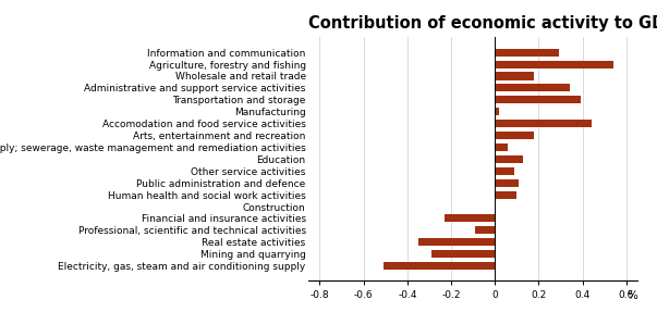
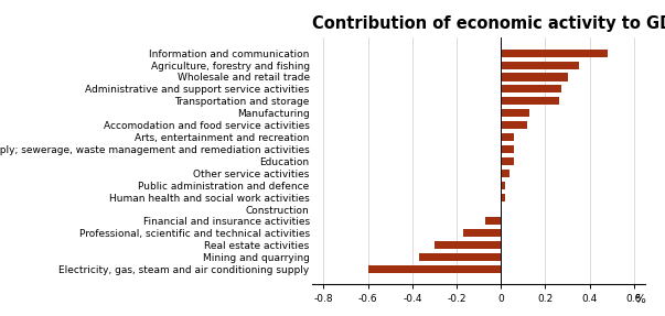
Information and communication: 0.29 -> 0.48
Agriculture, forestry and fishing: 0.54 -> 0.35
Wholesale and retail trade: 0.18 -> 0.30
Administrative and support service activities: 0.34 -> 0.27
Transportation and storage: 0.39 -> 0.26
Manufacturing: 0.02 -> 0.13
Accomodation and food service activities: 0.44 -> 0.12
Arts, entertainment and recreation: 0.18 -> 0.06
Education: 0.13 -> 0.06
Other service activities: 0.09 -> 0.04
Public administration and defence: 0.11 -> 0.02
Human health and social work activities: 0.10 -> 0.02
Financial and insurance activities: -0.23 -> -0.07
Professional, scientific and technical activities: -0.09 -> -0.17
Real estate activities: -0.35 -> -0.30
Mining and quarrying: -0.29 -> -0.37
Electricity, gas, steam and air conditioning supply: -0.51 -> -0.60
